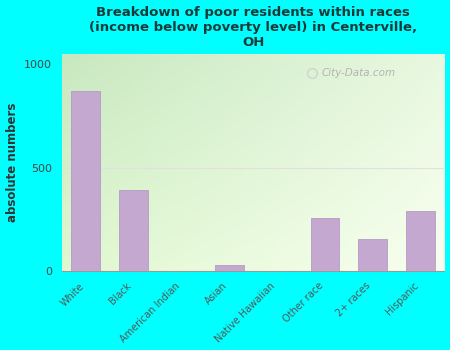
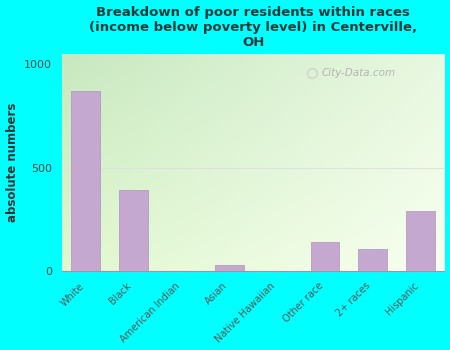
Other race: 255 -> 140
2+ races: 155 -> 105
